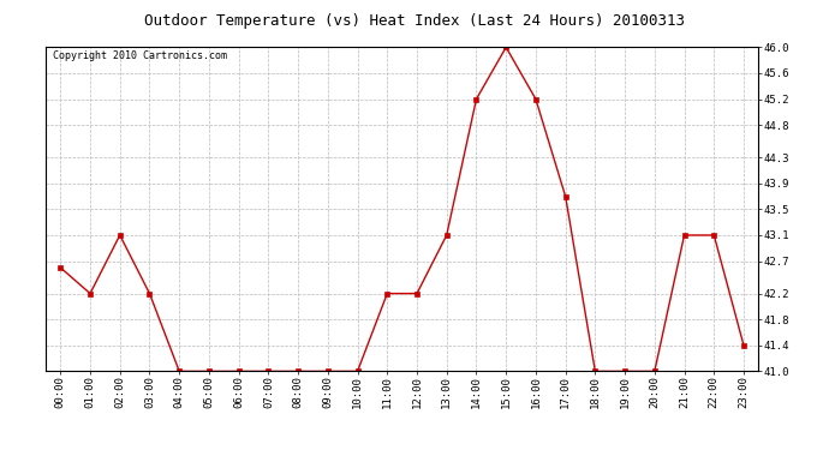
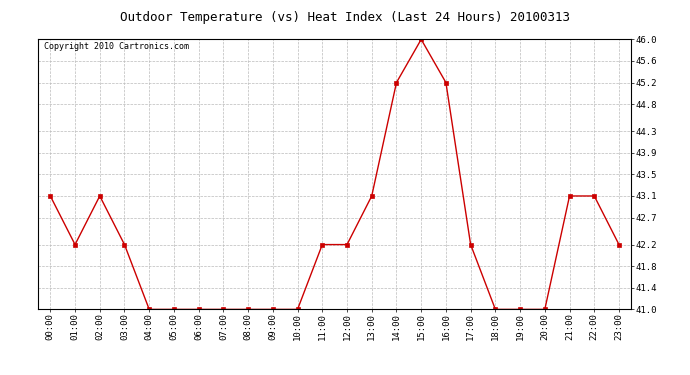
00:00: 42.6 -> 43.1
17:00: 43.7 -> 42.2
23:00: 41.4 -> 42.2
